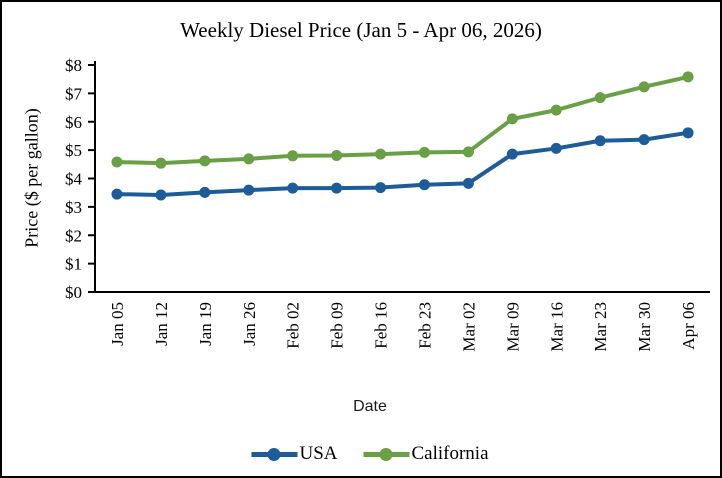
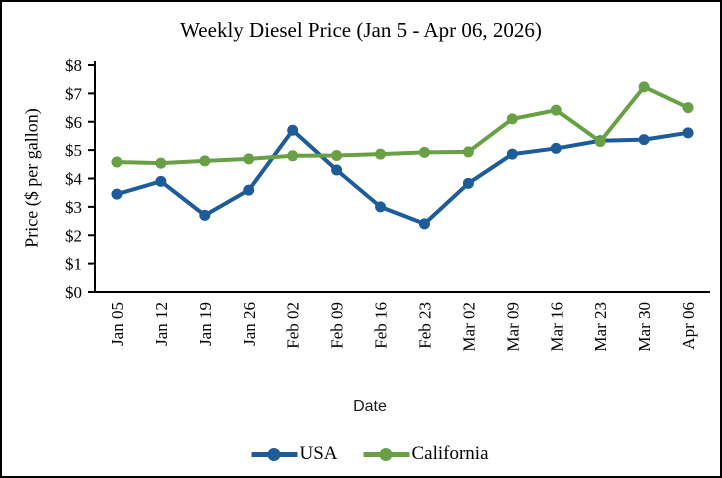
USA/Jan 12: $3.4 -> $3.9
USA/Jan 19: $3.5 -> $2.7
USA/Feb 02: $3.7 -> $5.7
USA/Feb 09: $3.7 -> $4.3
USA/Feb 16: $3.7 -> $3.0
USA/Feb 23: $3.8 -> $2.4
California/Mar 23: $6.8 -> $5.3
California/Apr 06: $7.6 -> $6.5
